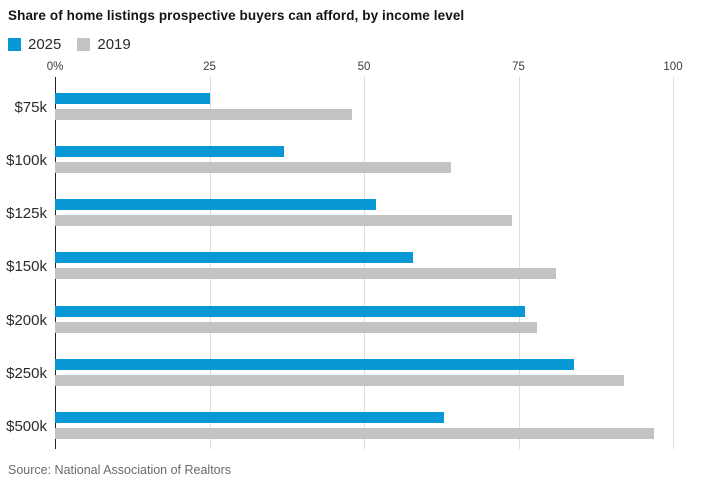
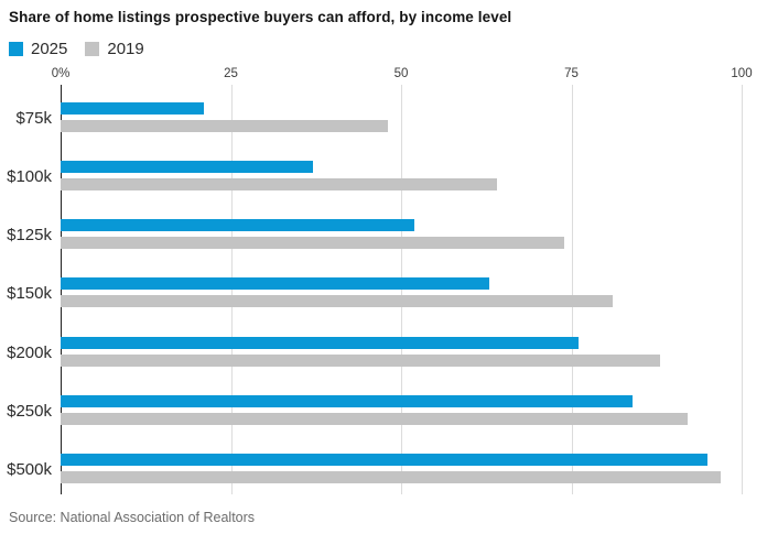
2025/$75k: 25 -> 21
2025/$150k: 58 -> 63
2019/$200k: 78 -> 88
2025/$500k: 63 -> 95
